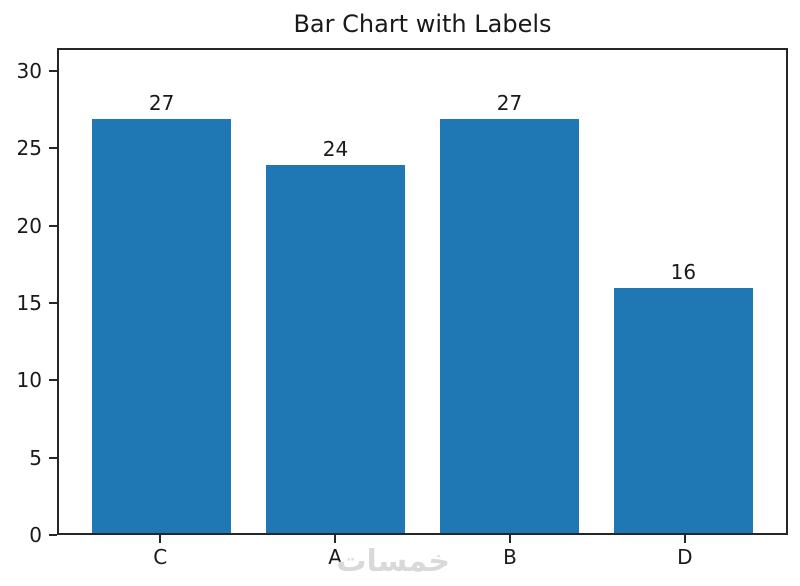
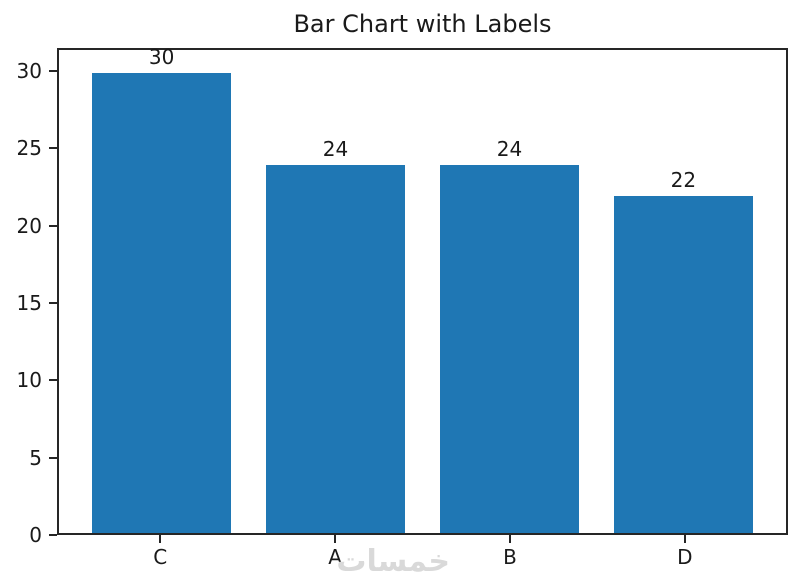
C: 27 -> 30
B: 27 -> 24
D: 16 -> 22
